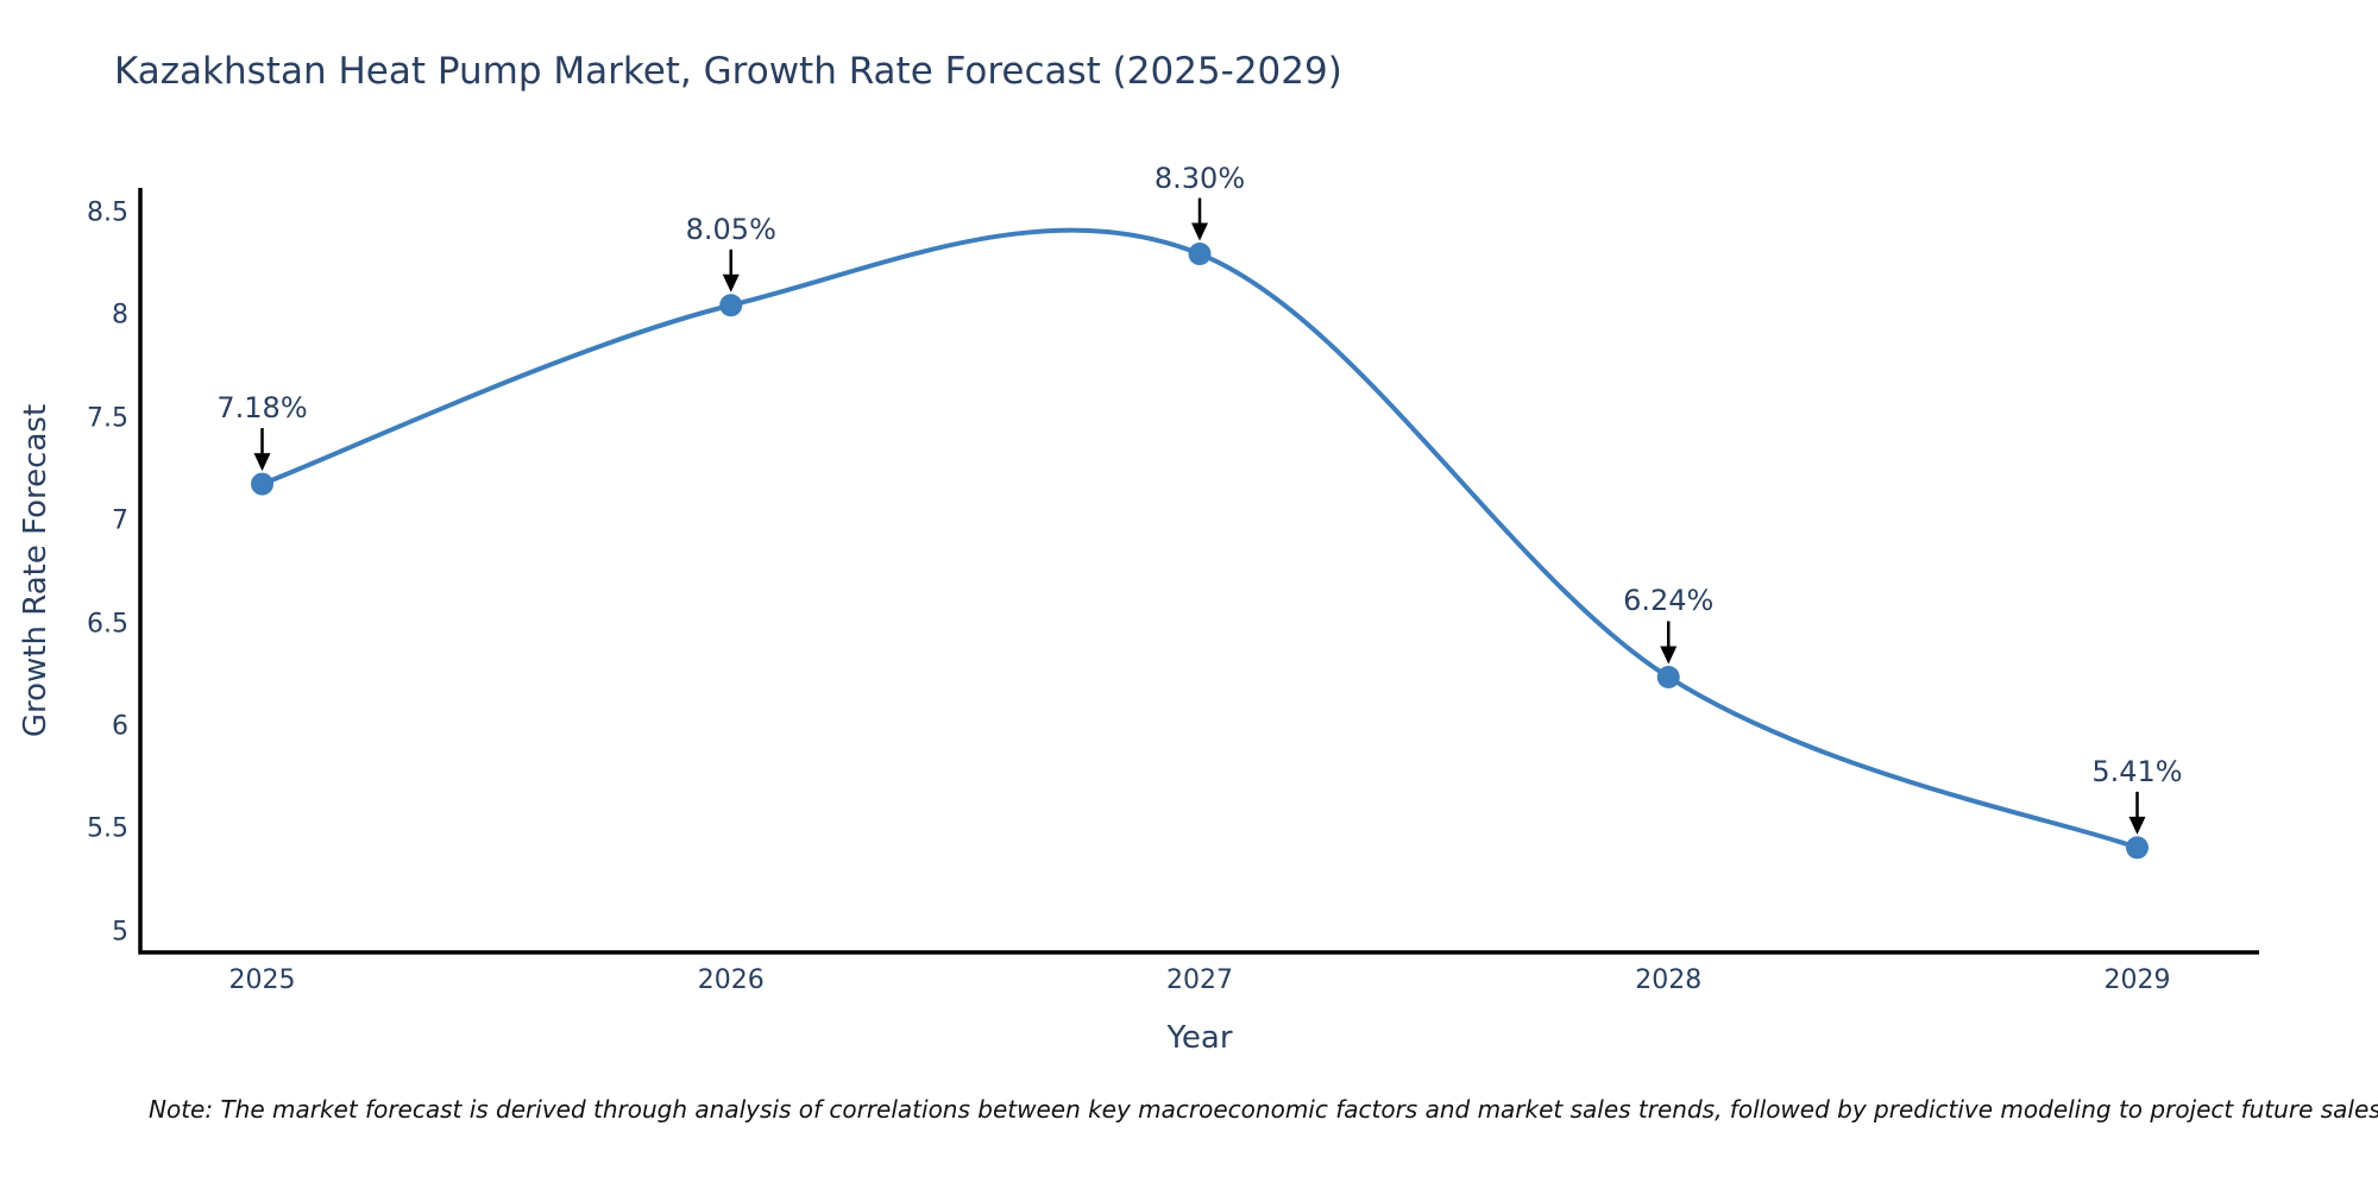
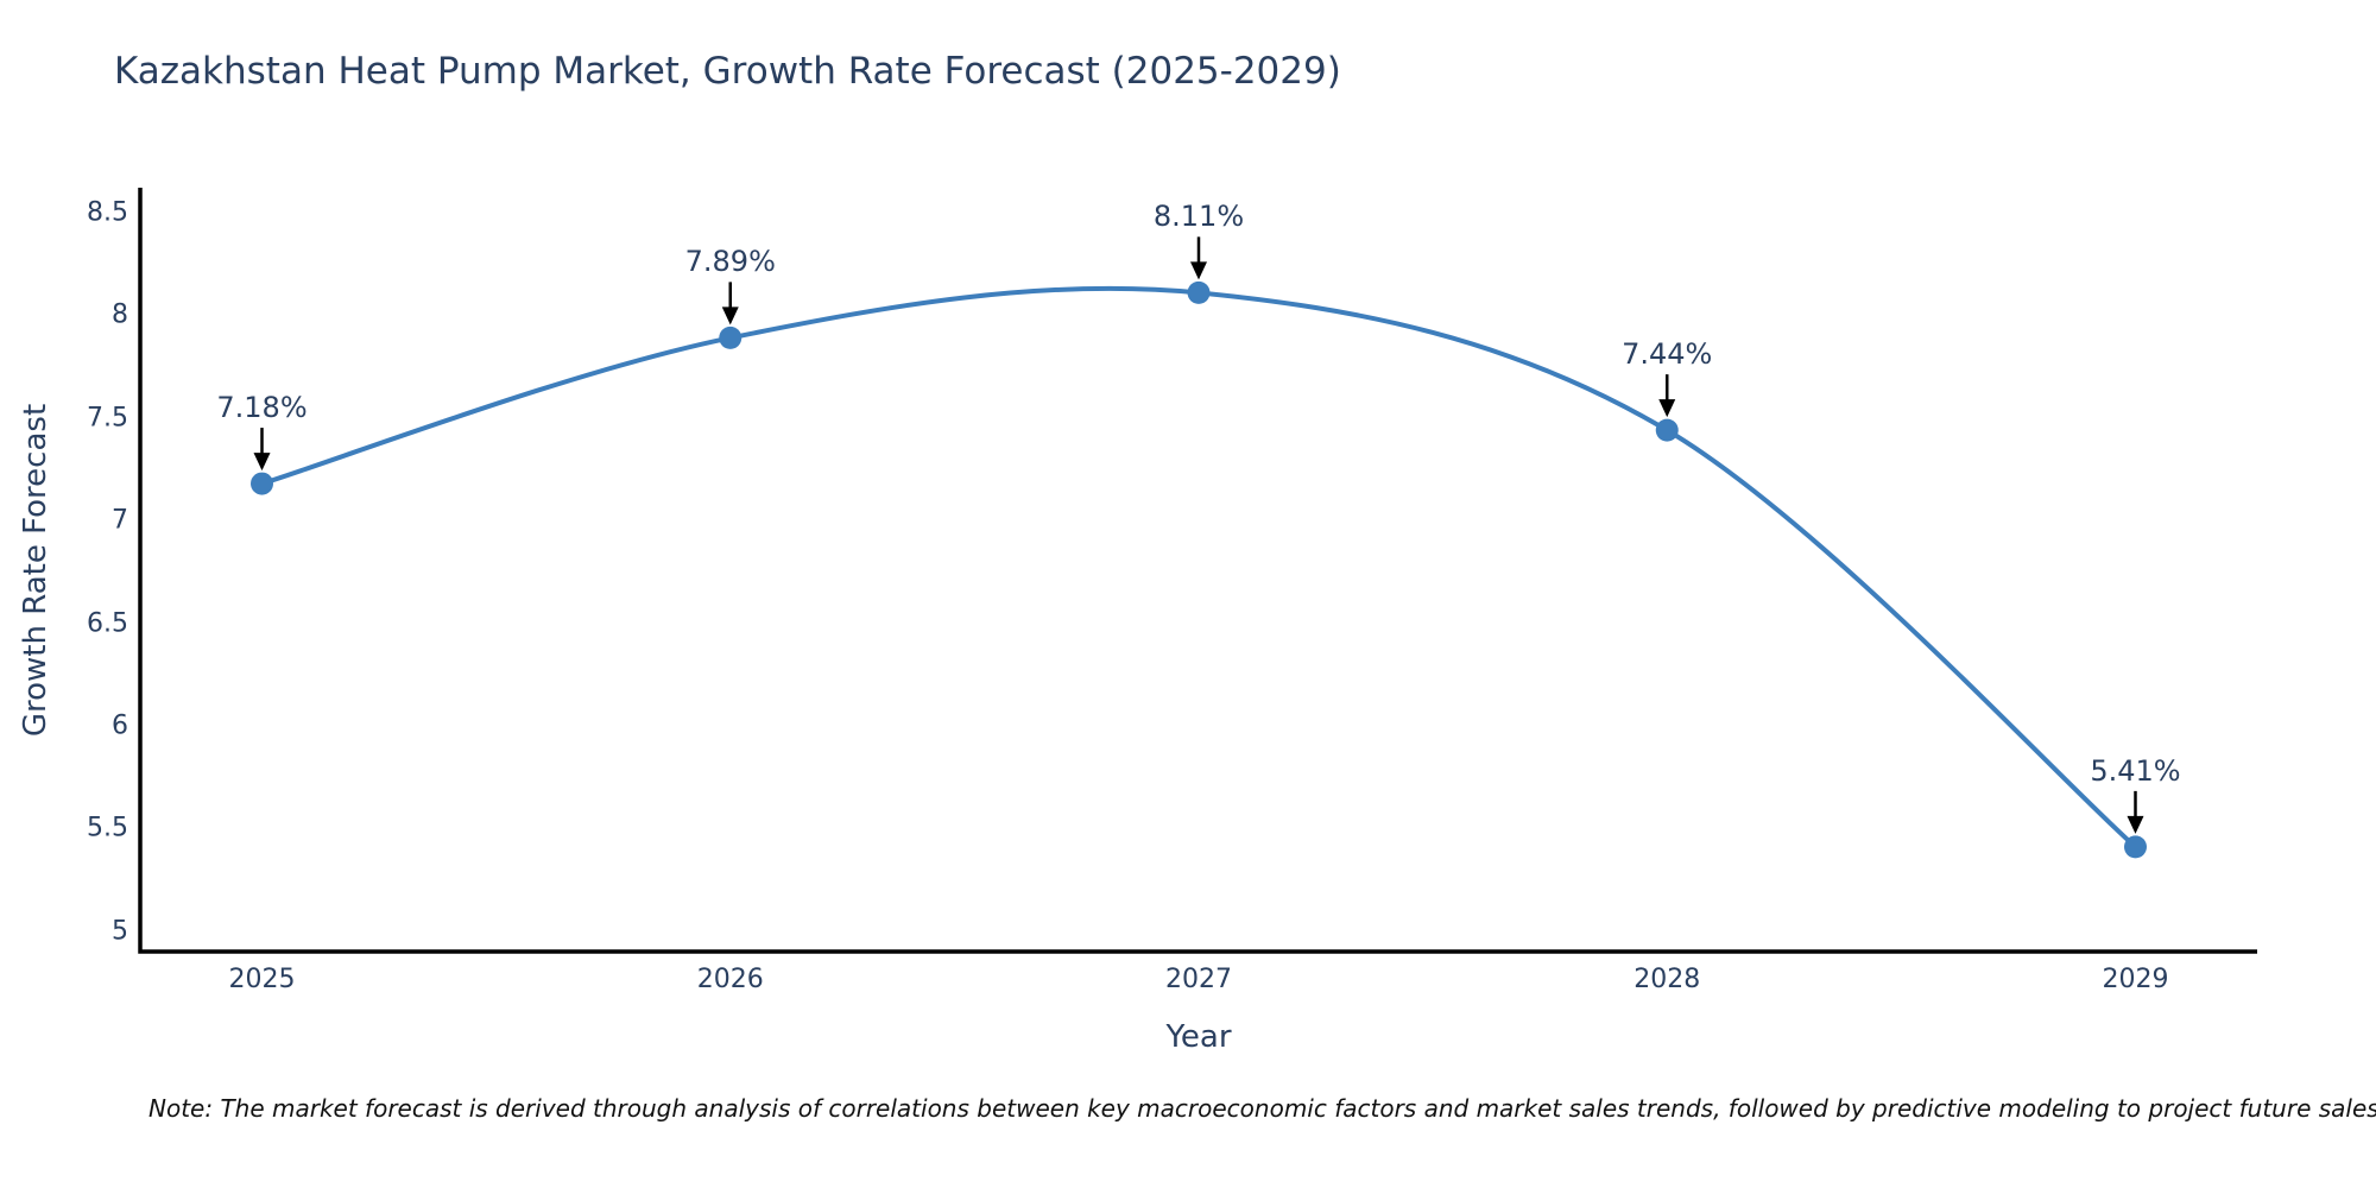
2026: 8.05% -> 7.89%
2027: 8.30% -> 8.11%
2028: 6.24% -> 7.44%
